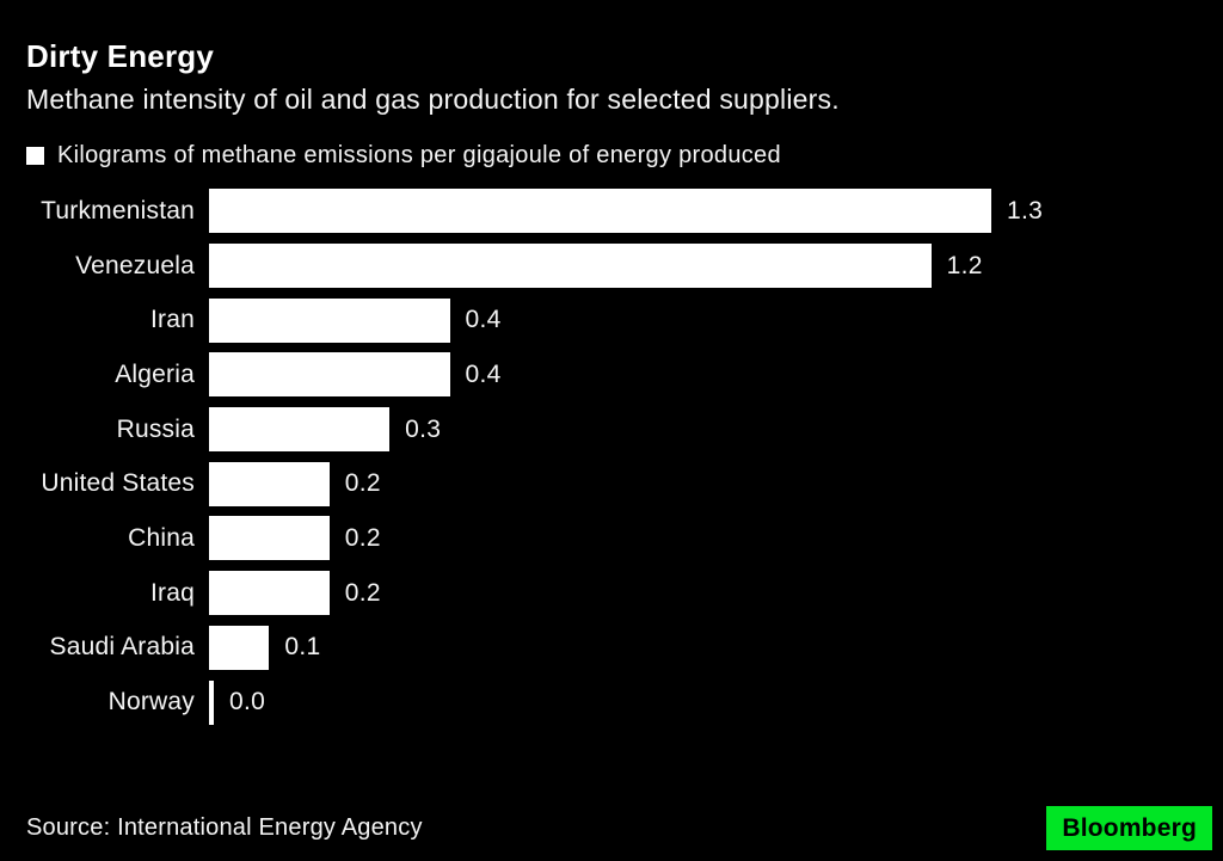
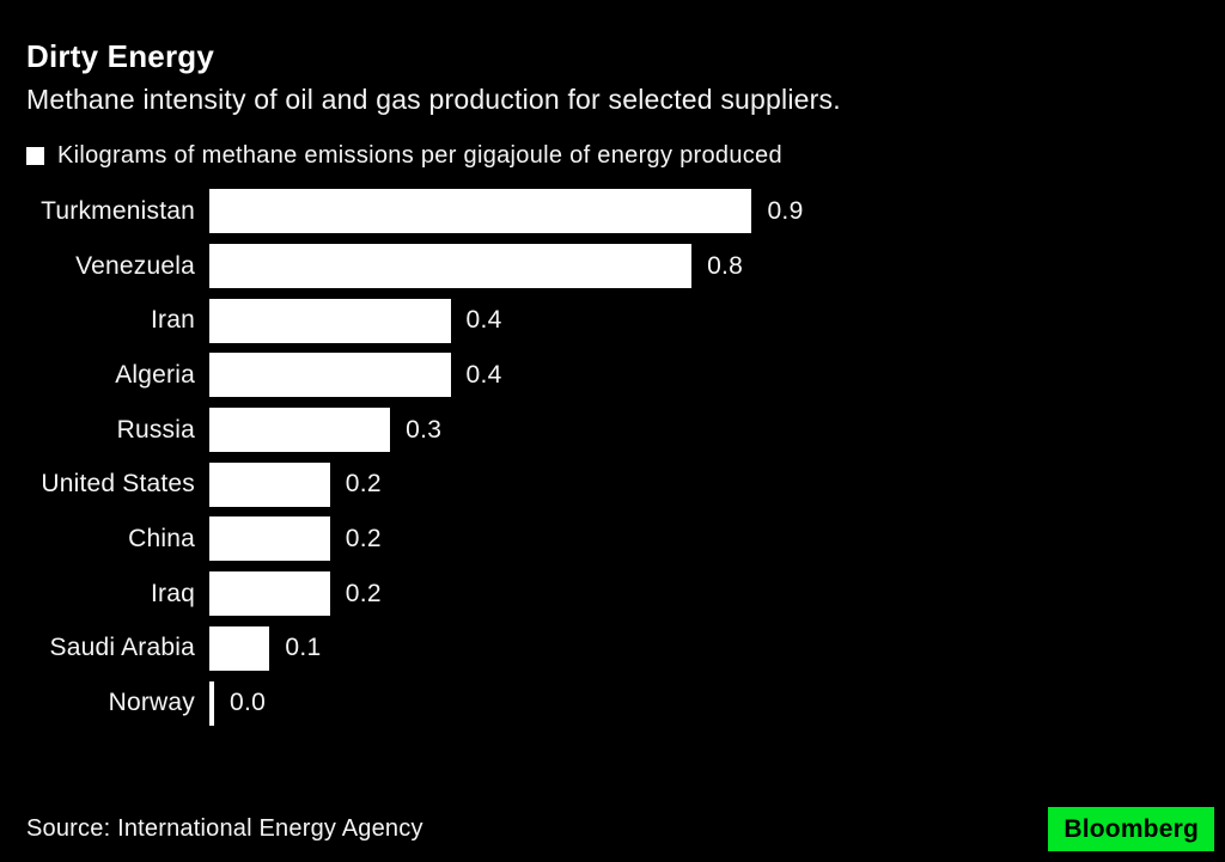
Turkmenistan: 1.3 -> 0.9
Venezuela: 1.2 -> 0.8
